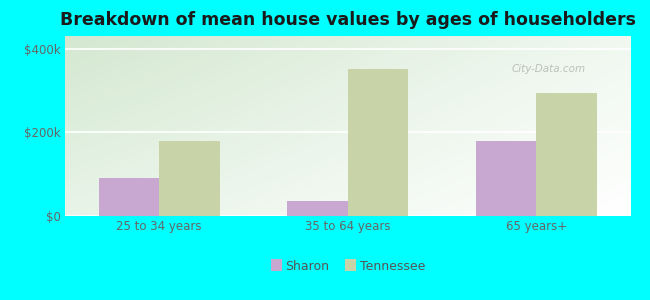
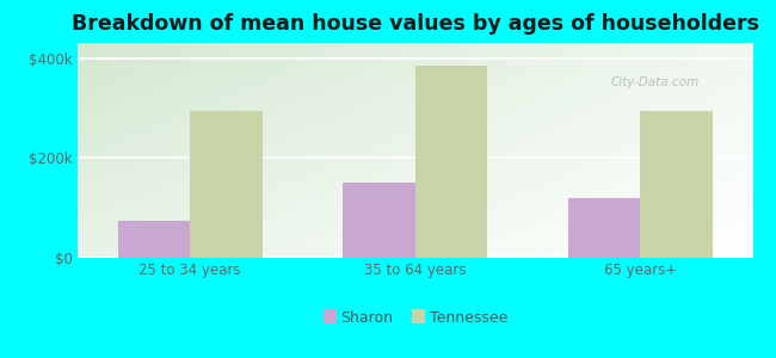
Sharon/25 to 34 years: $90k -> $75k
Tennessee/25 to 34 years: $180k -> $295k
Sharon/35 to 64 years: $35k -> $150k
Tennessee/35 to 64 years: $350k -> $385k
Sharon/65 years+: $180k -> $120k
